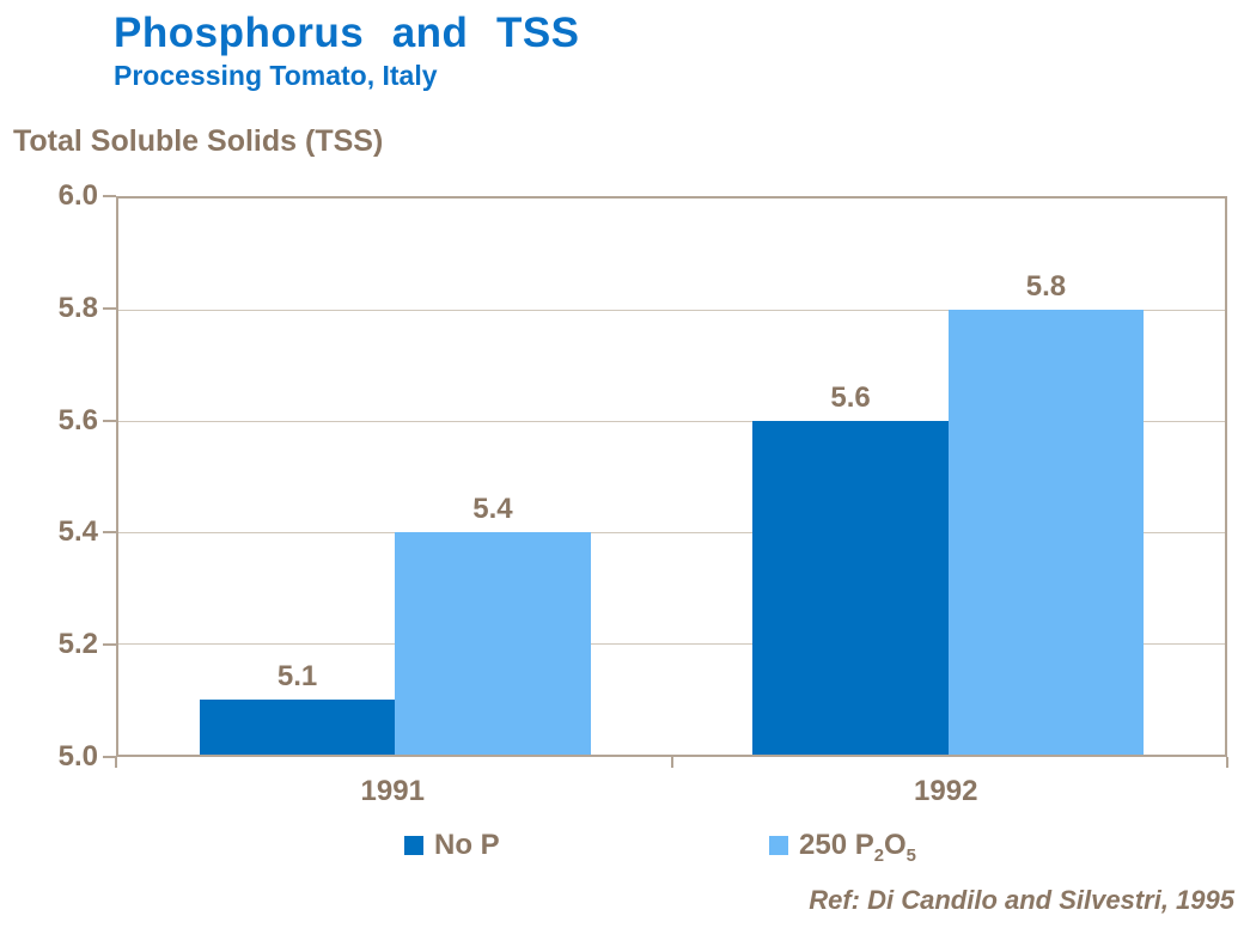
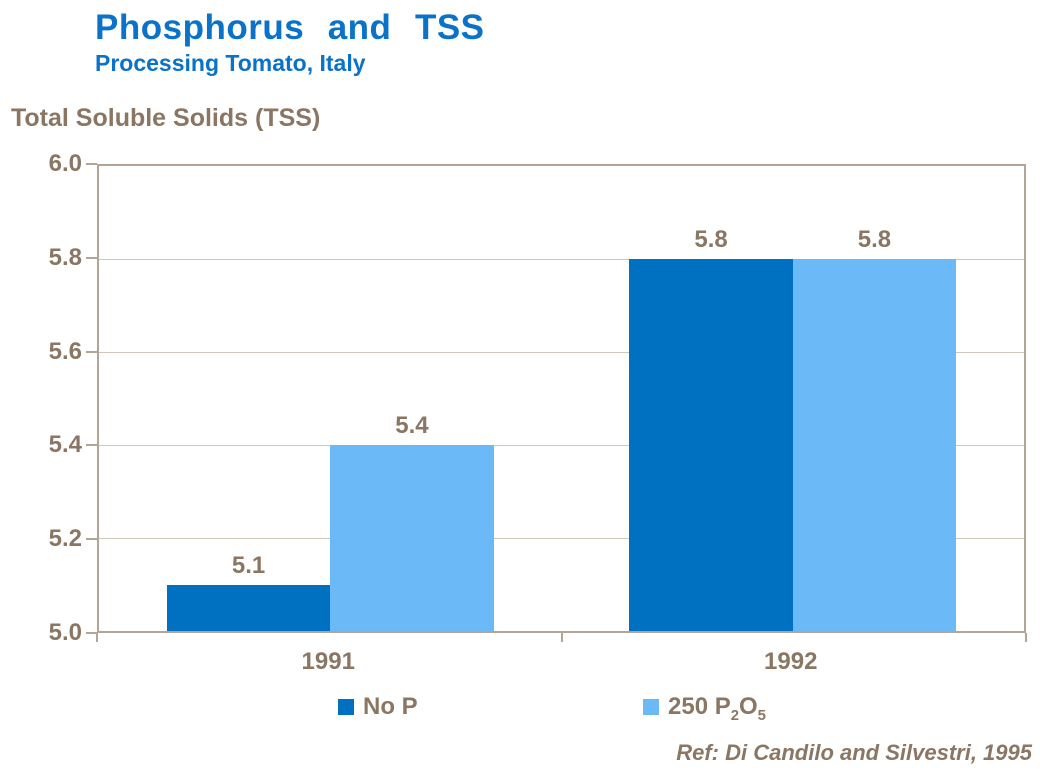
No P/1992: 5.6 -> 5.8
